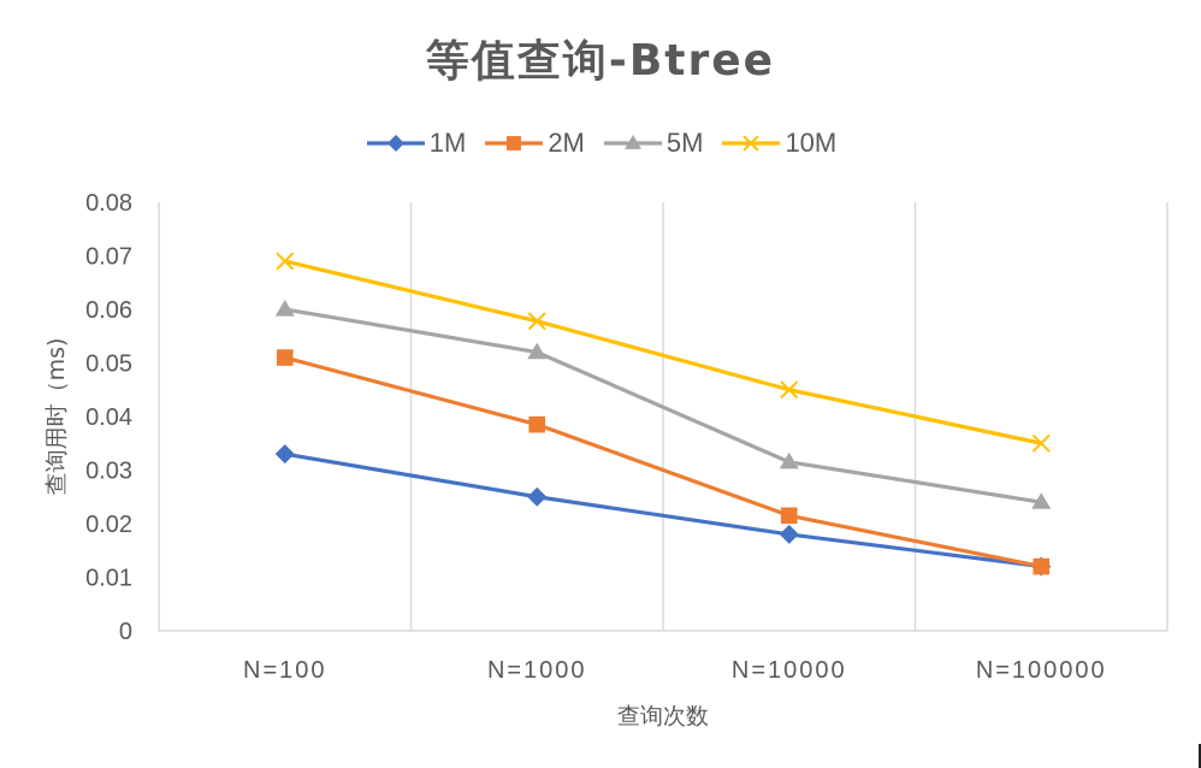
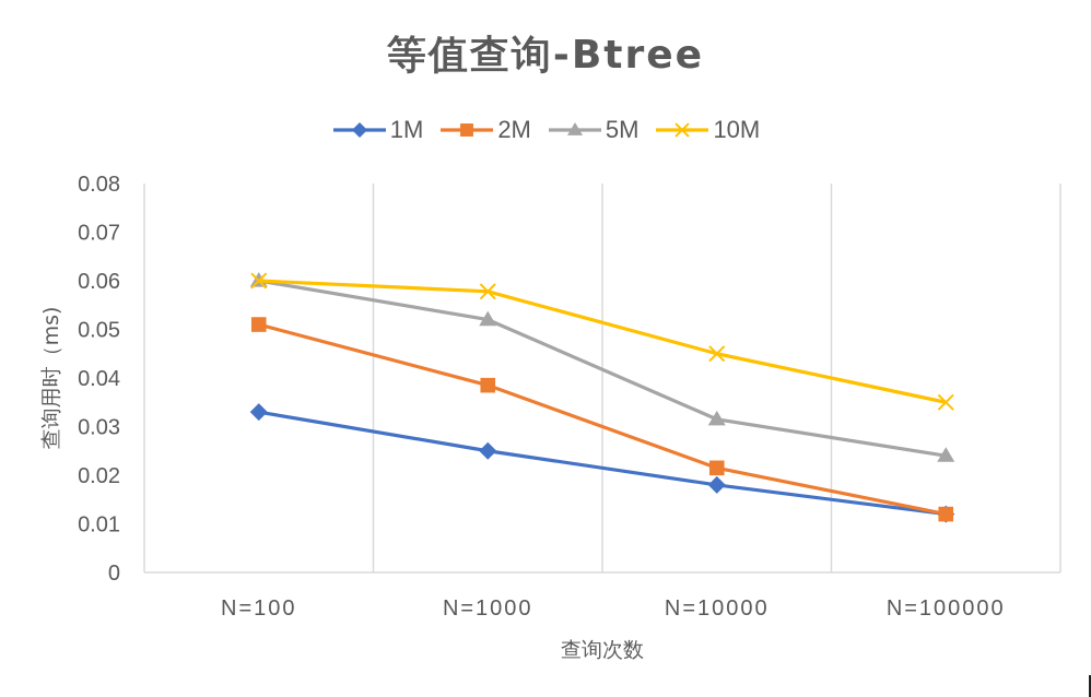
10M/N=100: 0.069 -> 0.060
